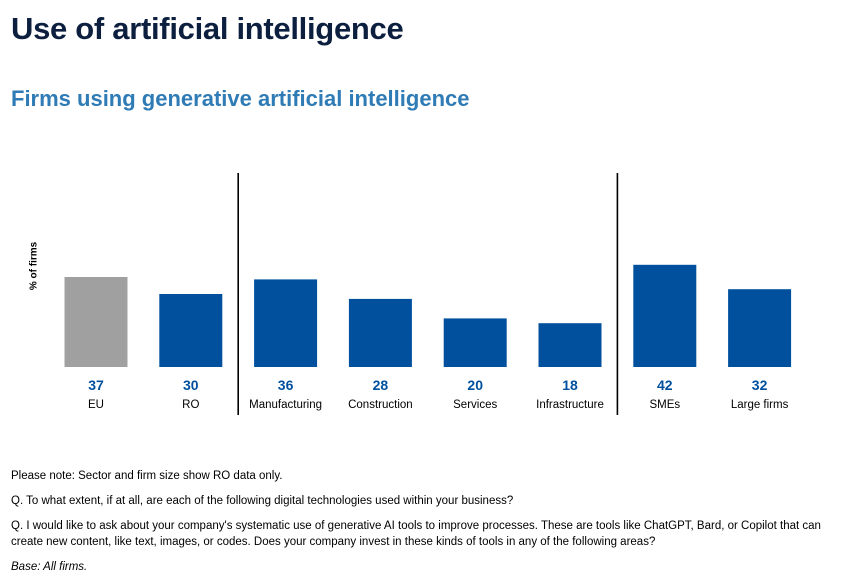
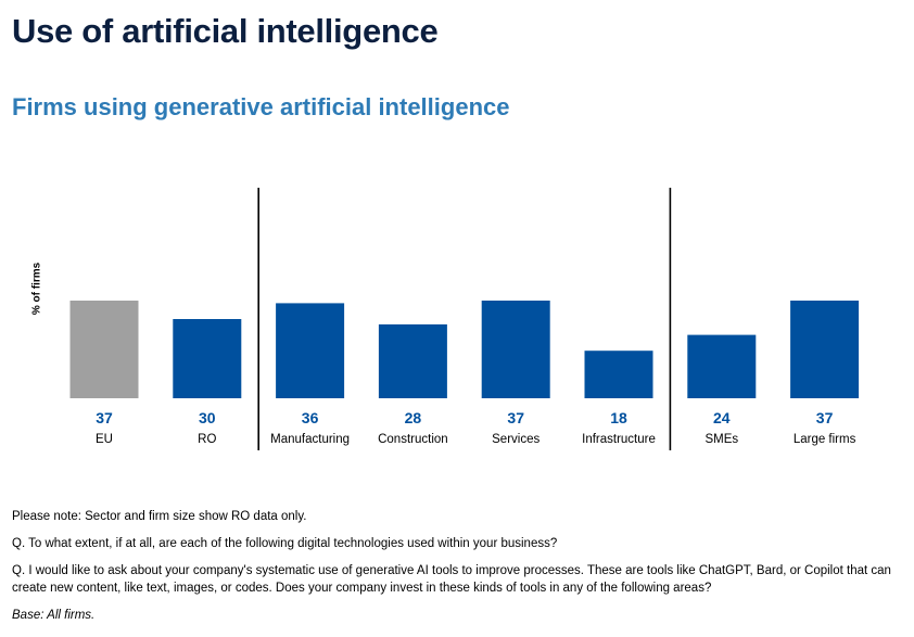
Services: 20 -> 37
SMEs: 42 -> 24
Large firms: 32 -> 37
